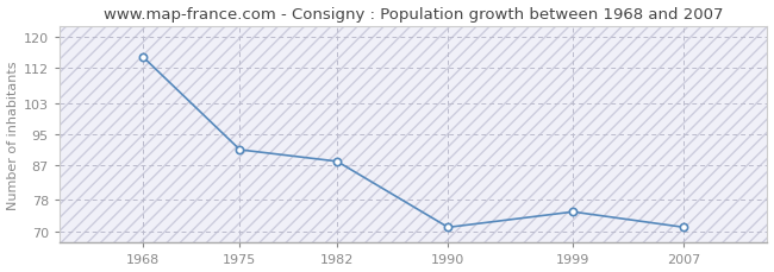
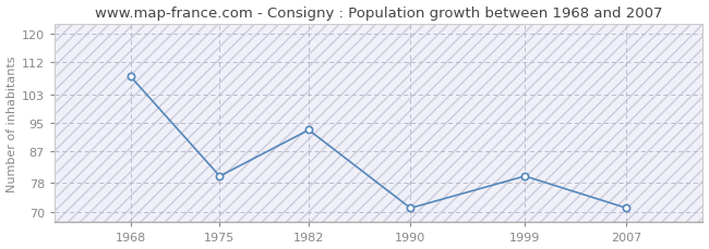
1968: 115 -> 108
1975: 91 -> 80
1982: 88 -> 93
1999: 75 -> 80
